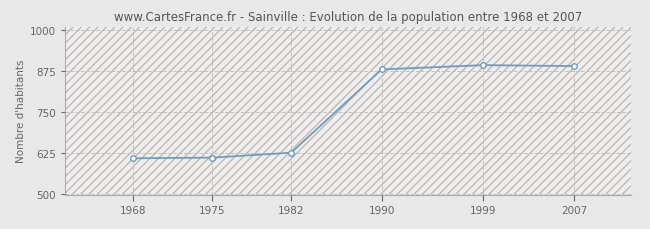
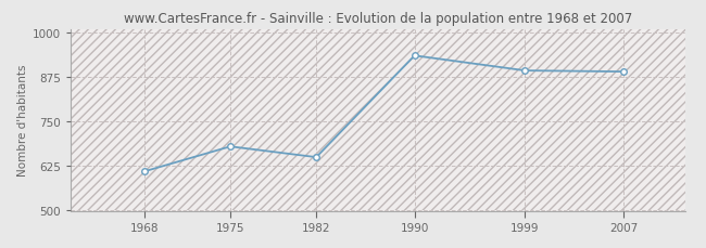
1975: 612 -> 680
1982: 627 -> 650
1990: 880 -> 935
